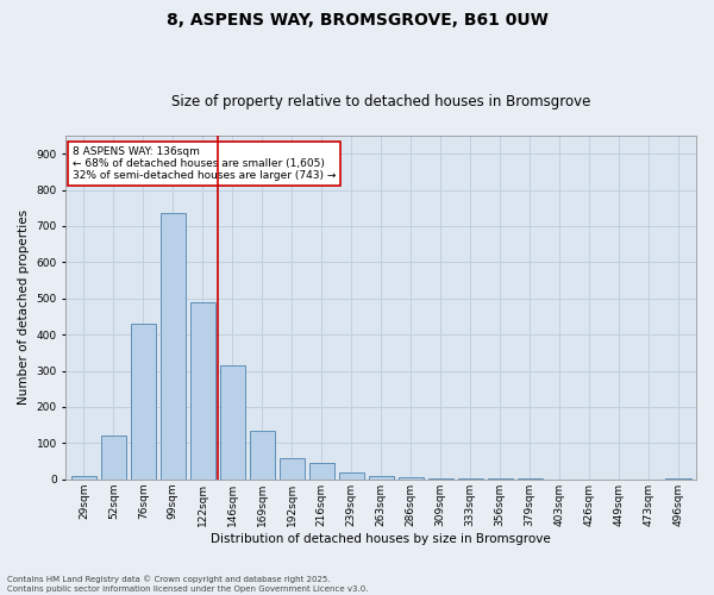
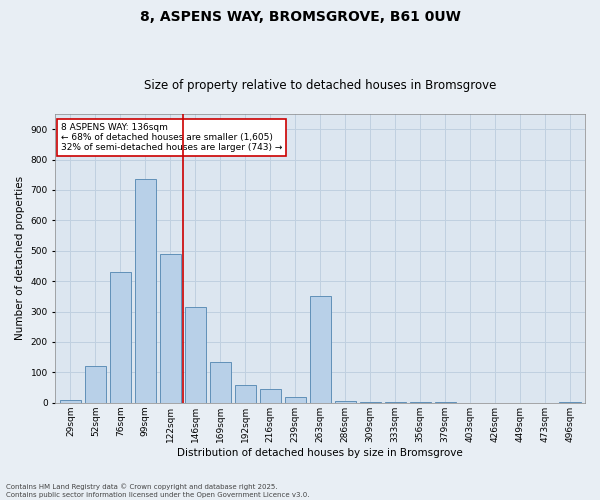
263sqm: 10 -> 350
